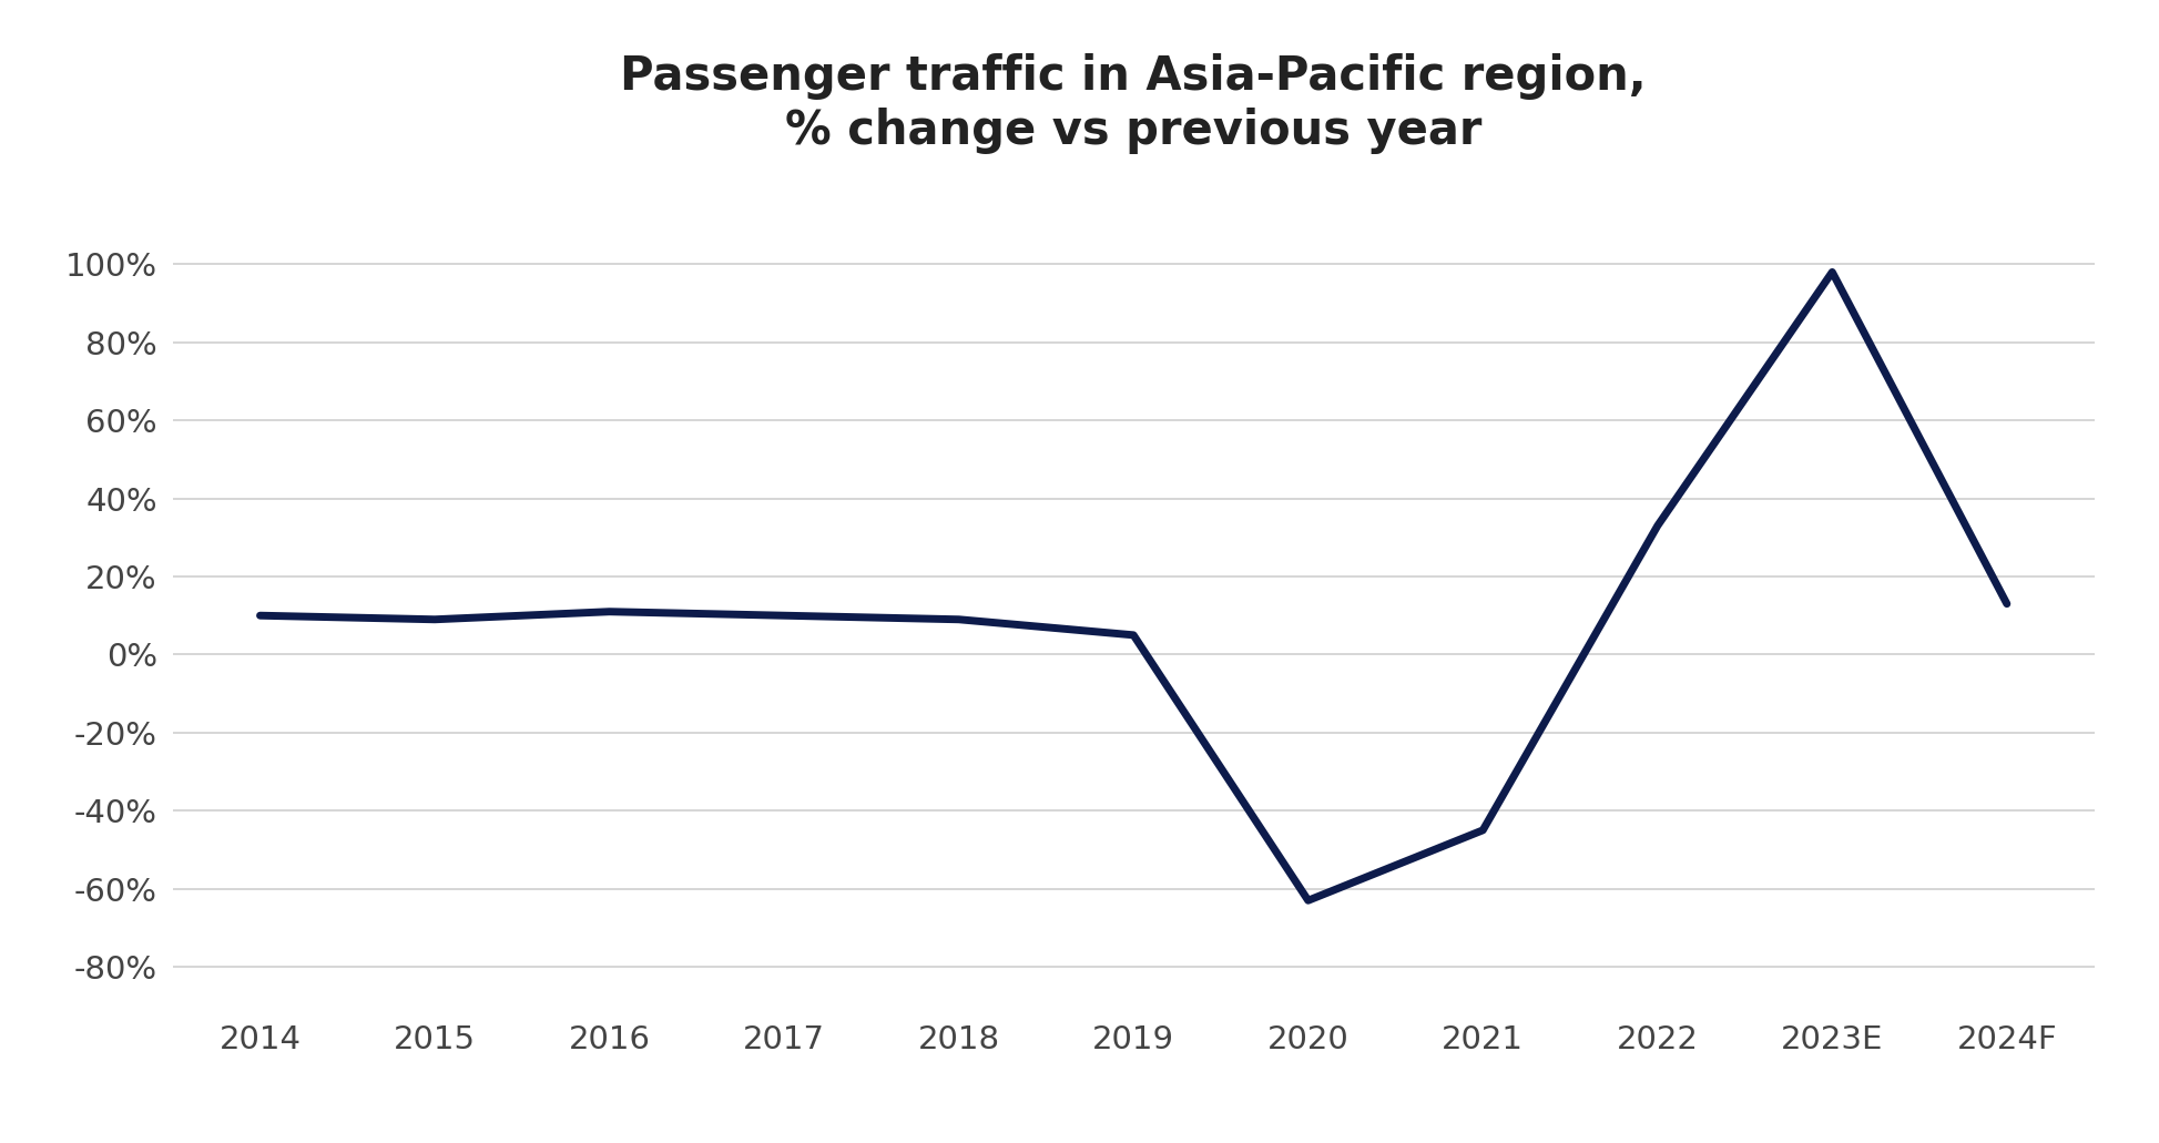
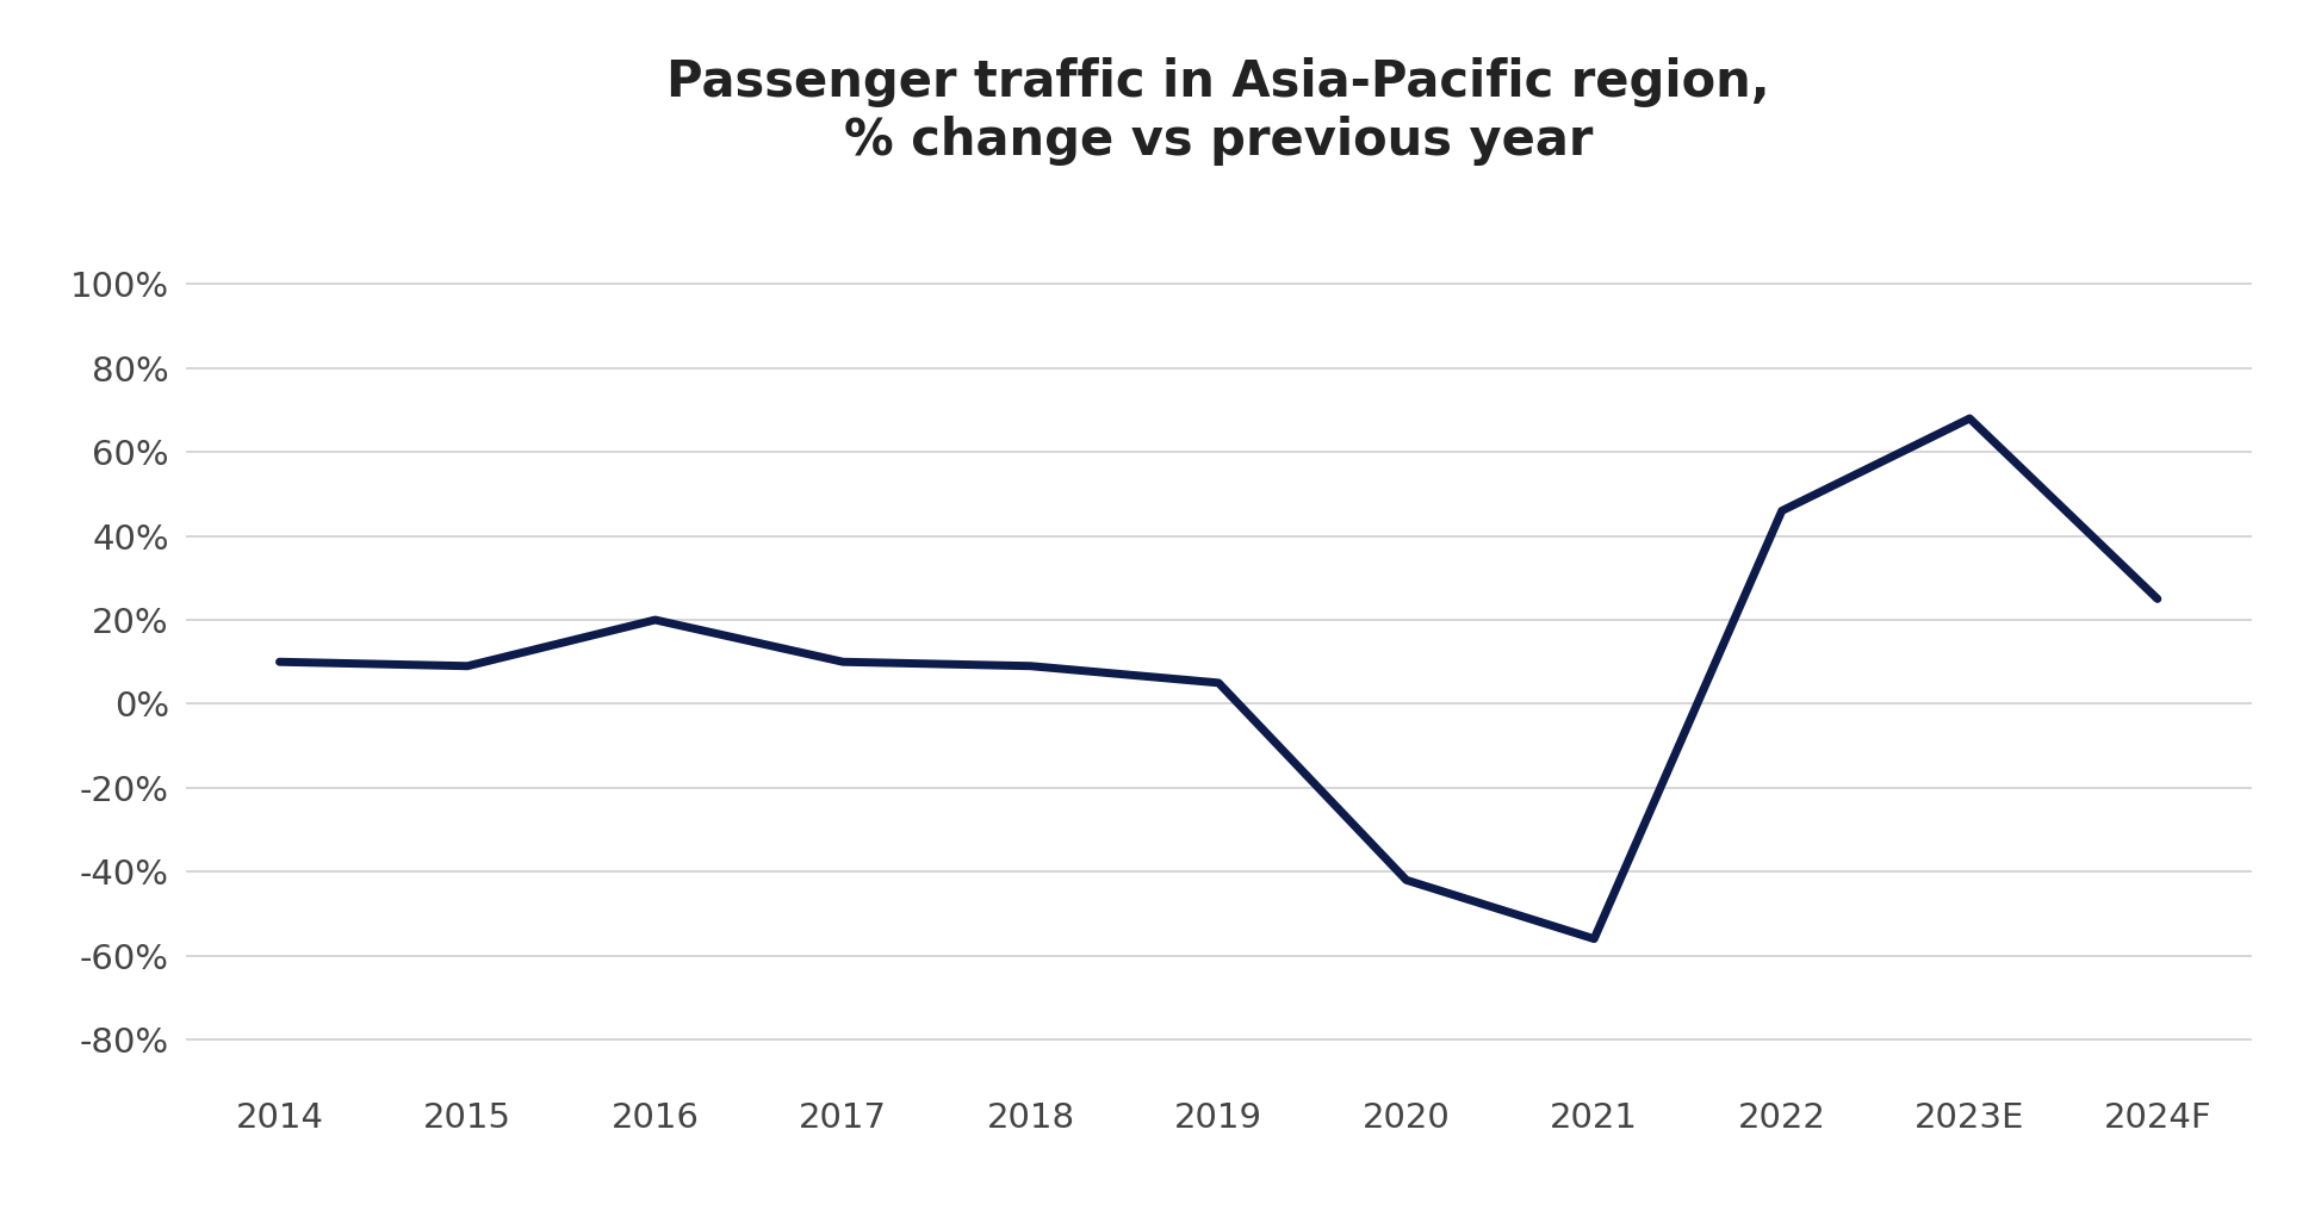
2016: 11% -> 20%
2020: -63% -> -42%
2021: -45% -> -56%
2022: 33% -> 46%
2023E: 98% -> 68%
2024F: 13% -> 25%
